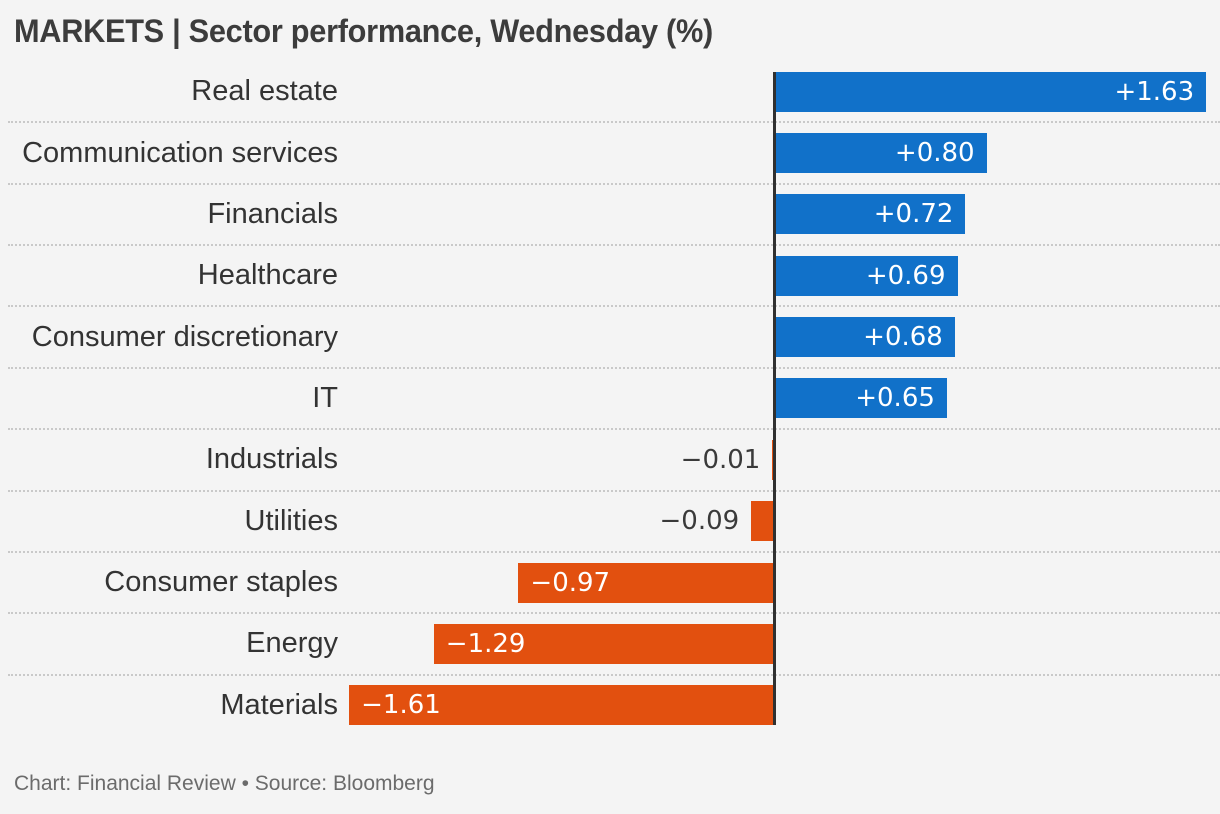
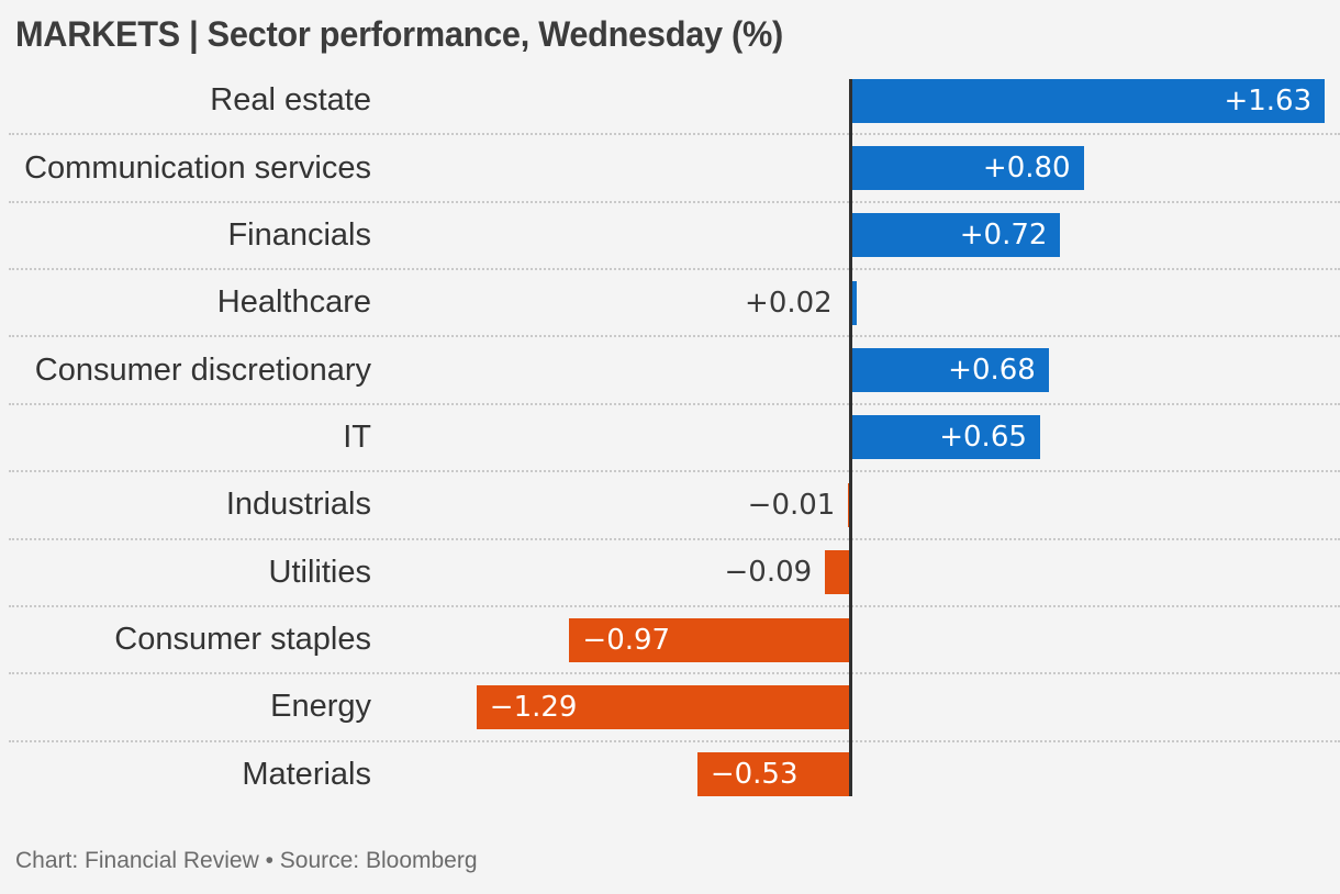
Healthcare: +0.69 -> +0.02
Materials: −1.61 -> −0.53
